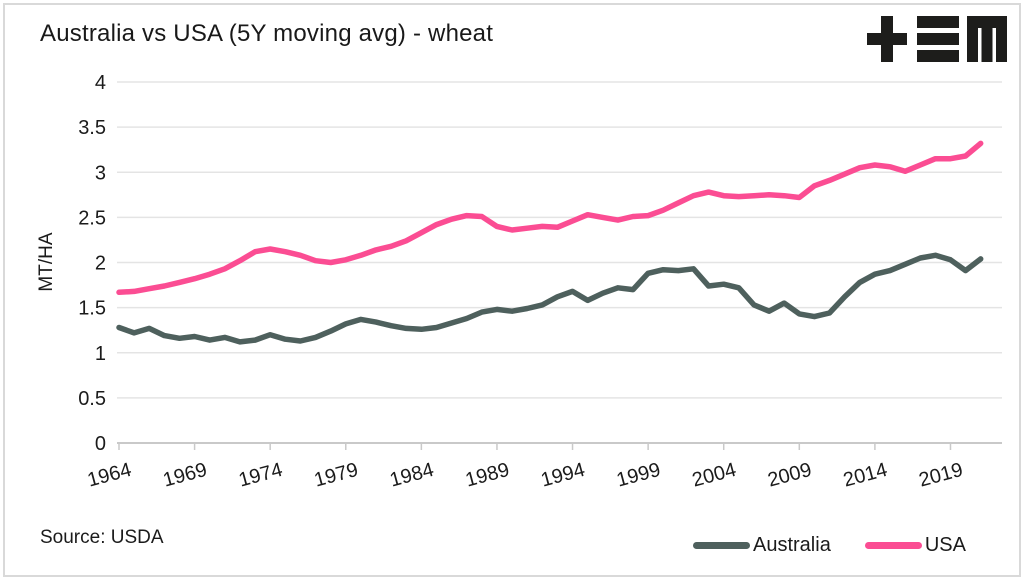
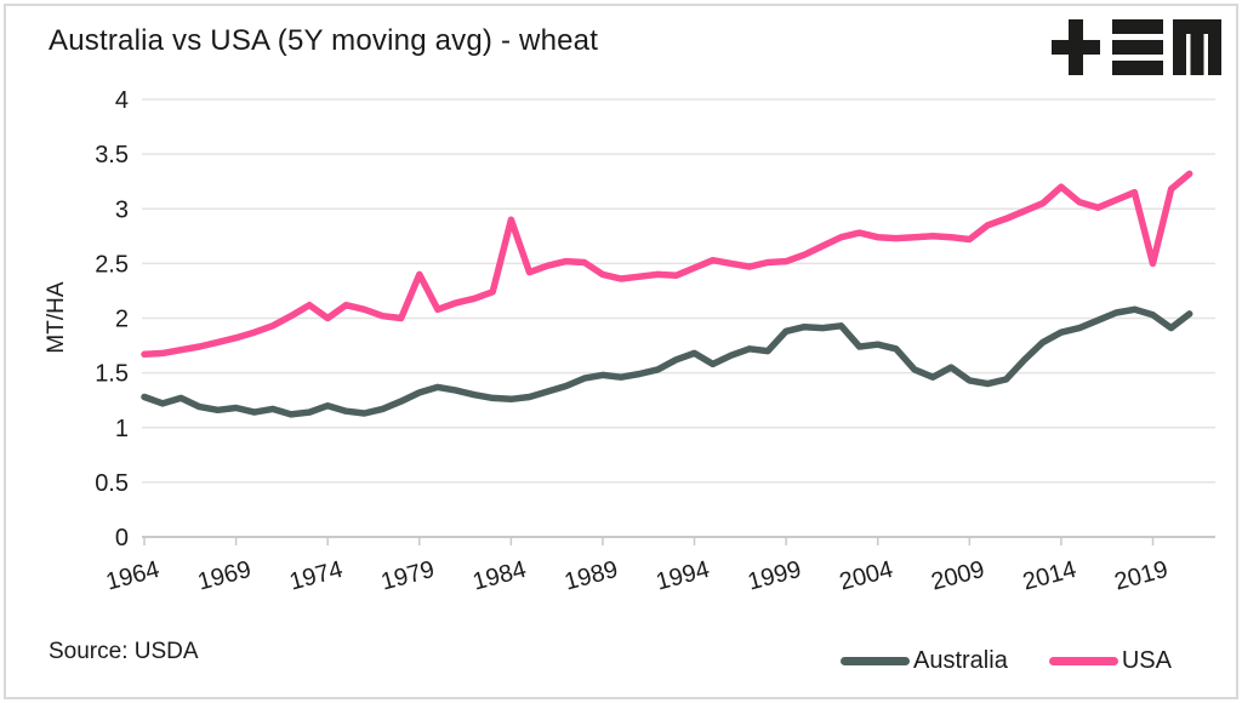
USA/1974: 2.1 -> 2.0
USA/1979: 2.0 -> 2.4
USA/1984: 2.3 -> 2.9
USA/2014: 3.1 -> 3.2
USA/2019: 3.1 -> 2.5
